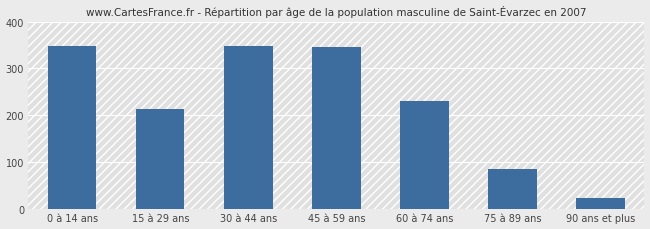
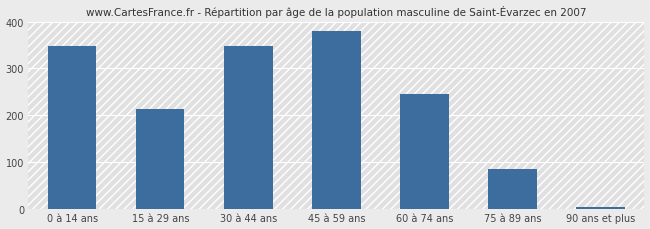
45 à 59 ans: 345 -> 380
60 à 74 ans: 230 -> 245
90 ans et plus: 25 -> 5
